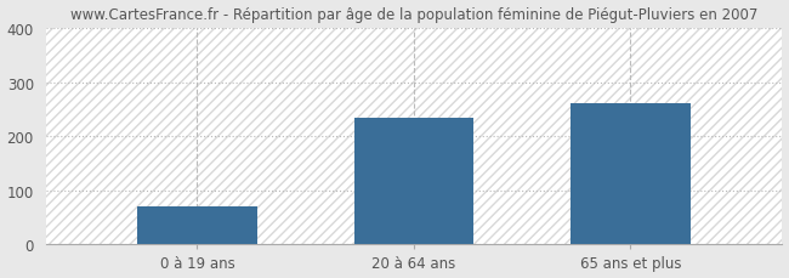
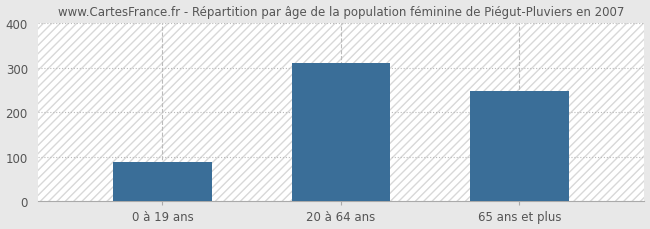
0 à 19 ans: 70 -> 88
20 à 64 ans: 235 -> 311
65 ans et plus: 260 -> 247
